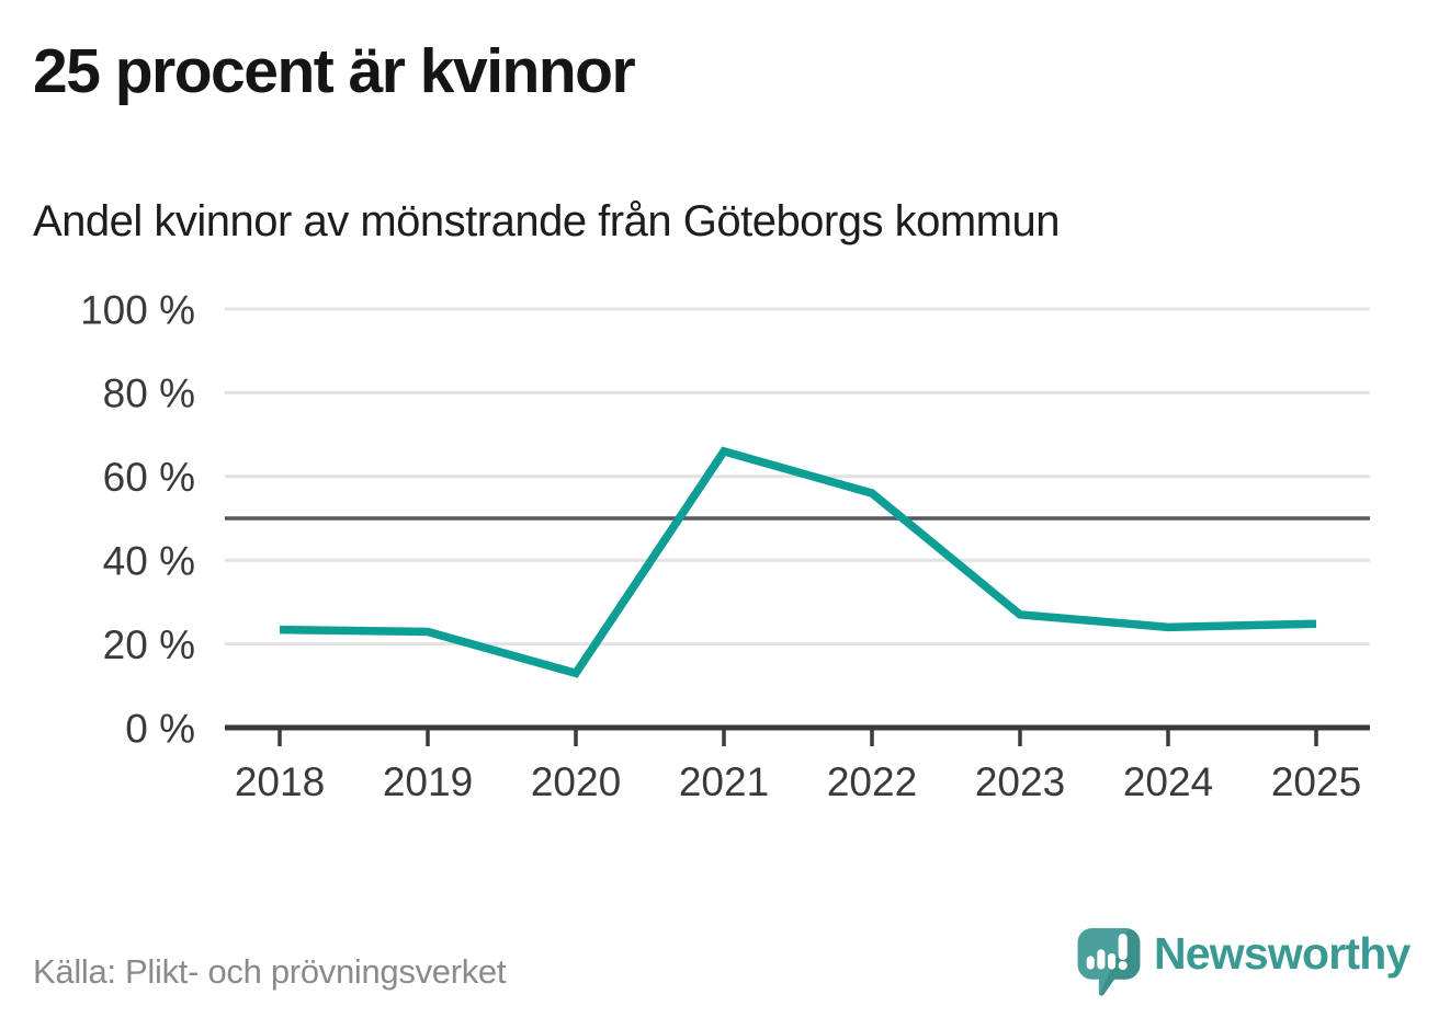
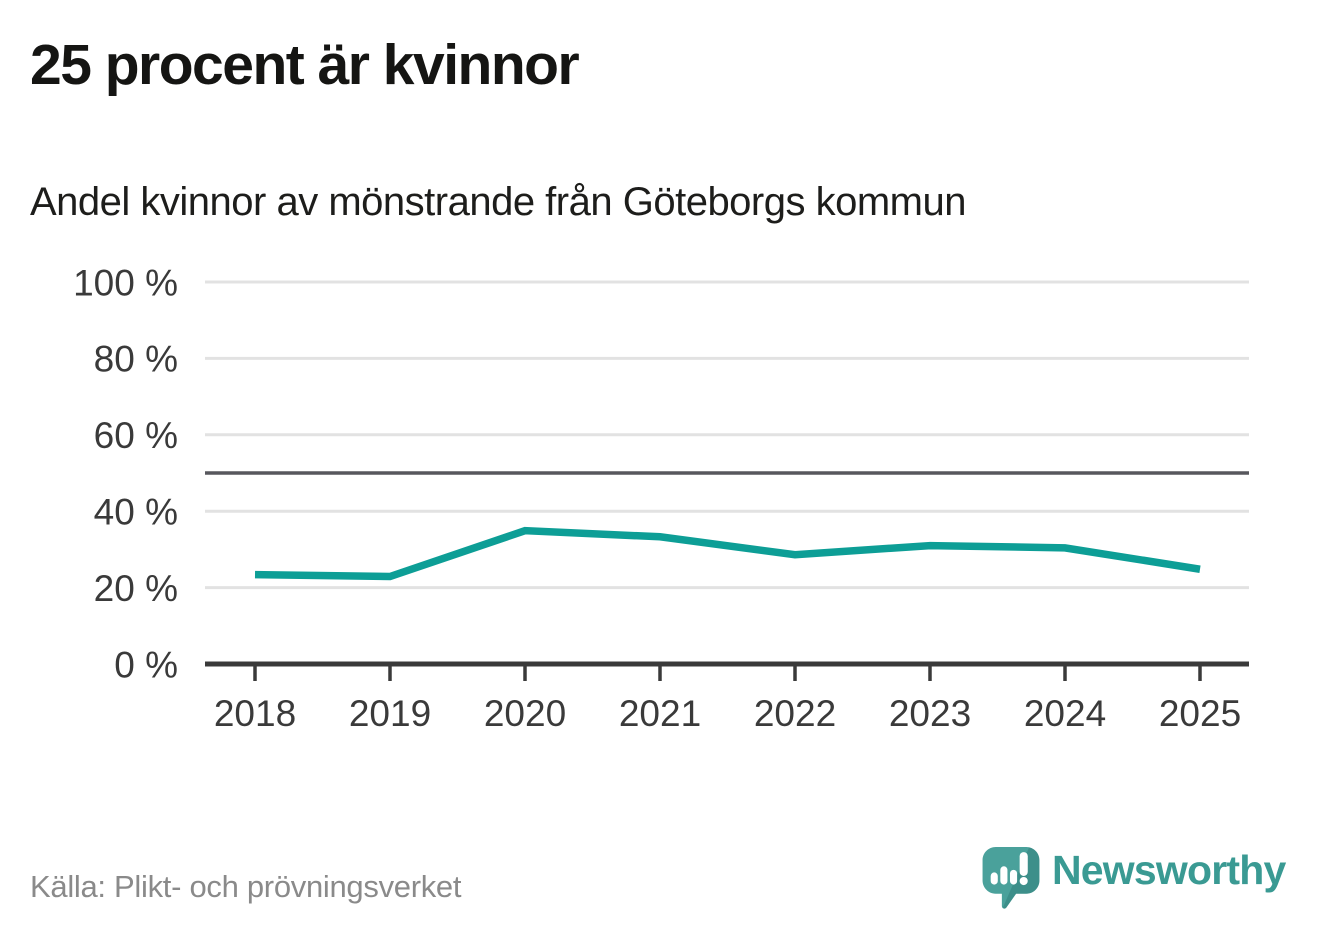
2020: 13% -> 35%
2021: 66% -> 33%
2022: 56% -> 29%
2023: 27% -> 31%
2024: 24% -> 30%
